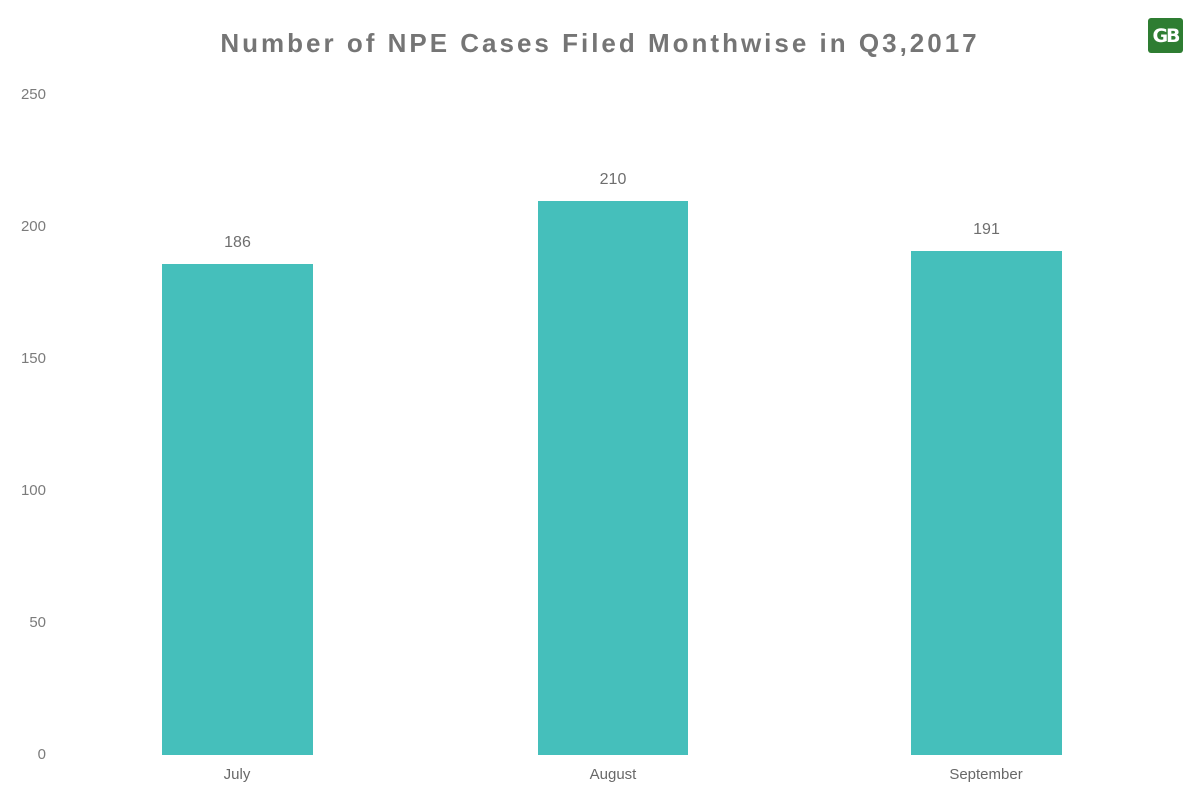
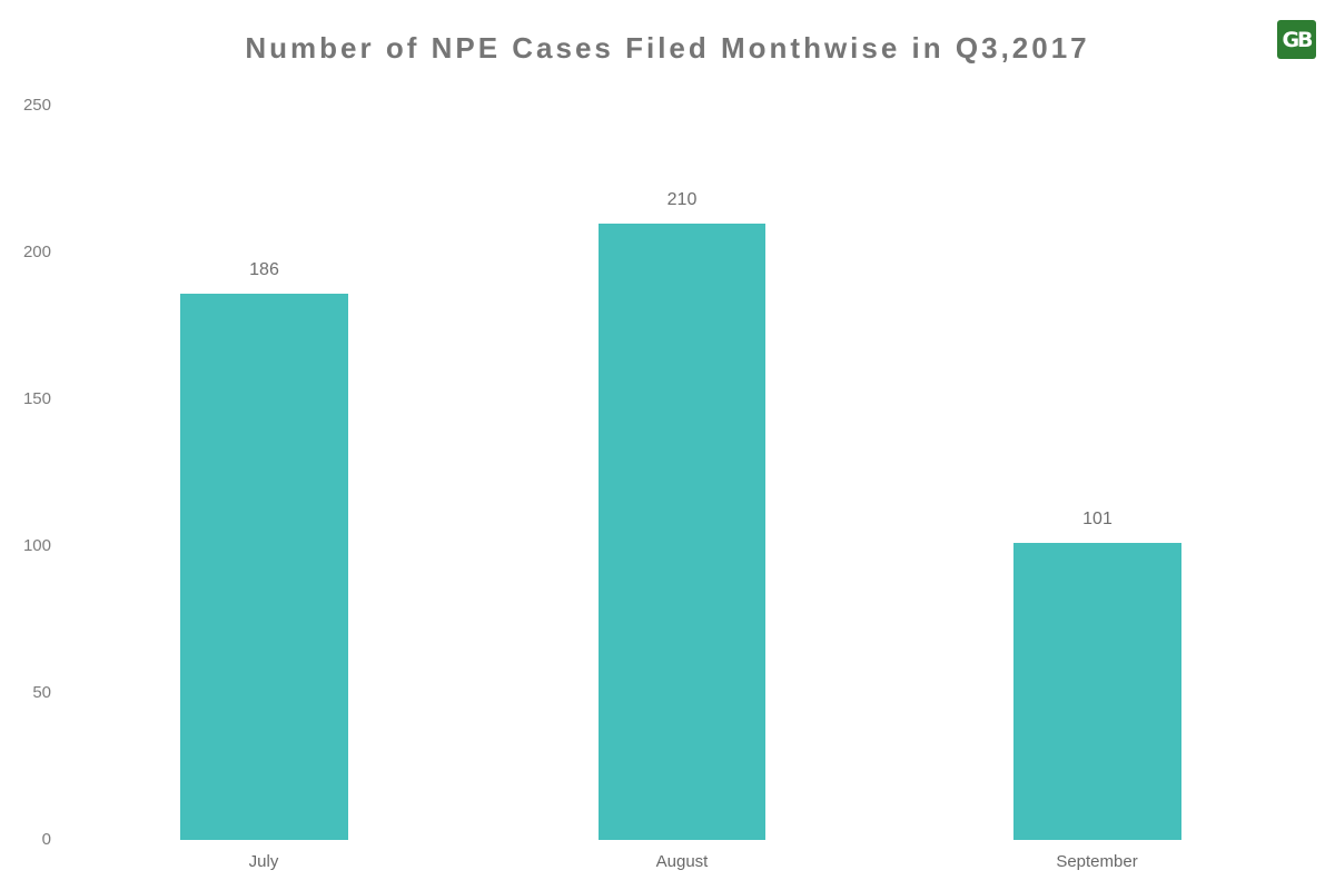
September: 191 -> 101
